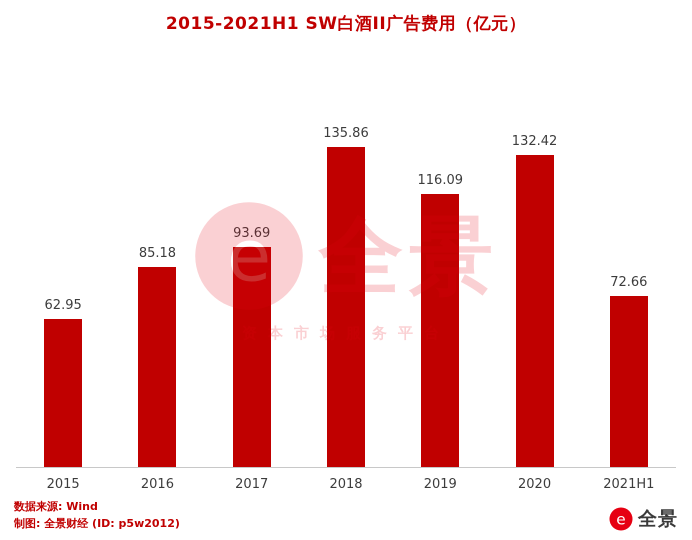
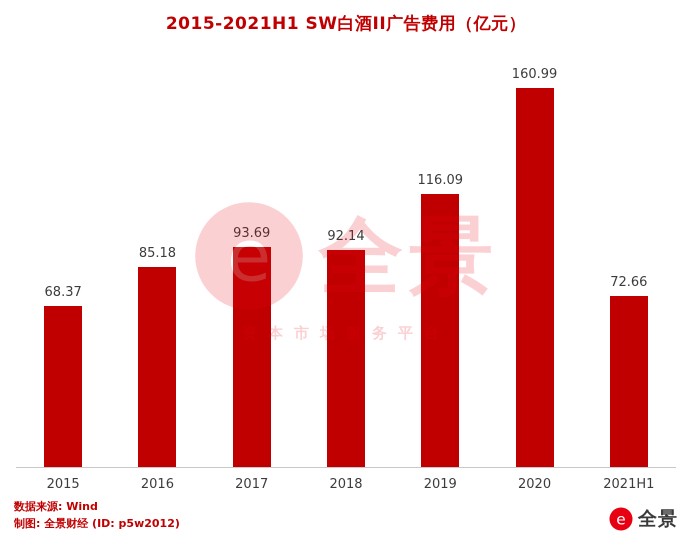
2015: 62.95 -> 68.37
2018: 135.86 -> 92.14
2020: 132.42 -> 160.99
